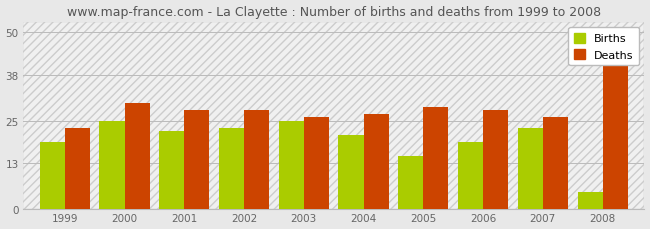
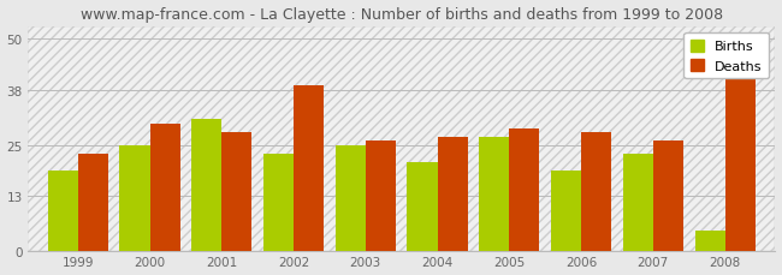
Births/2001: 22 -> 31
Deaths/2002: 28 -> 39
Births/2005: 15 -> 27
